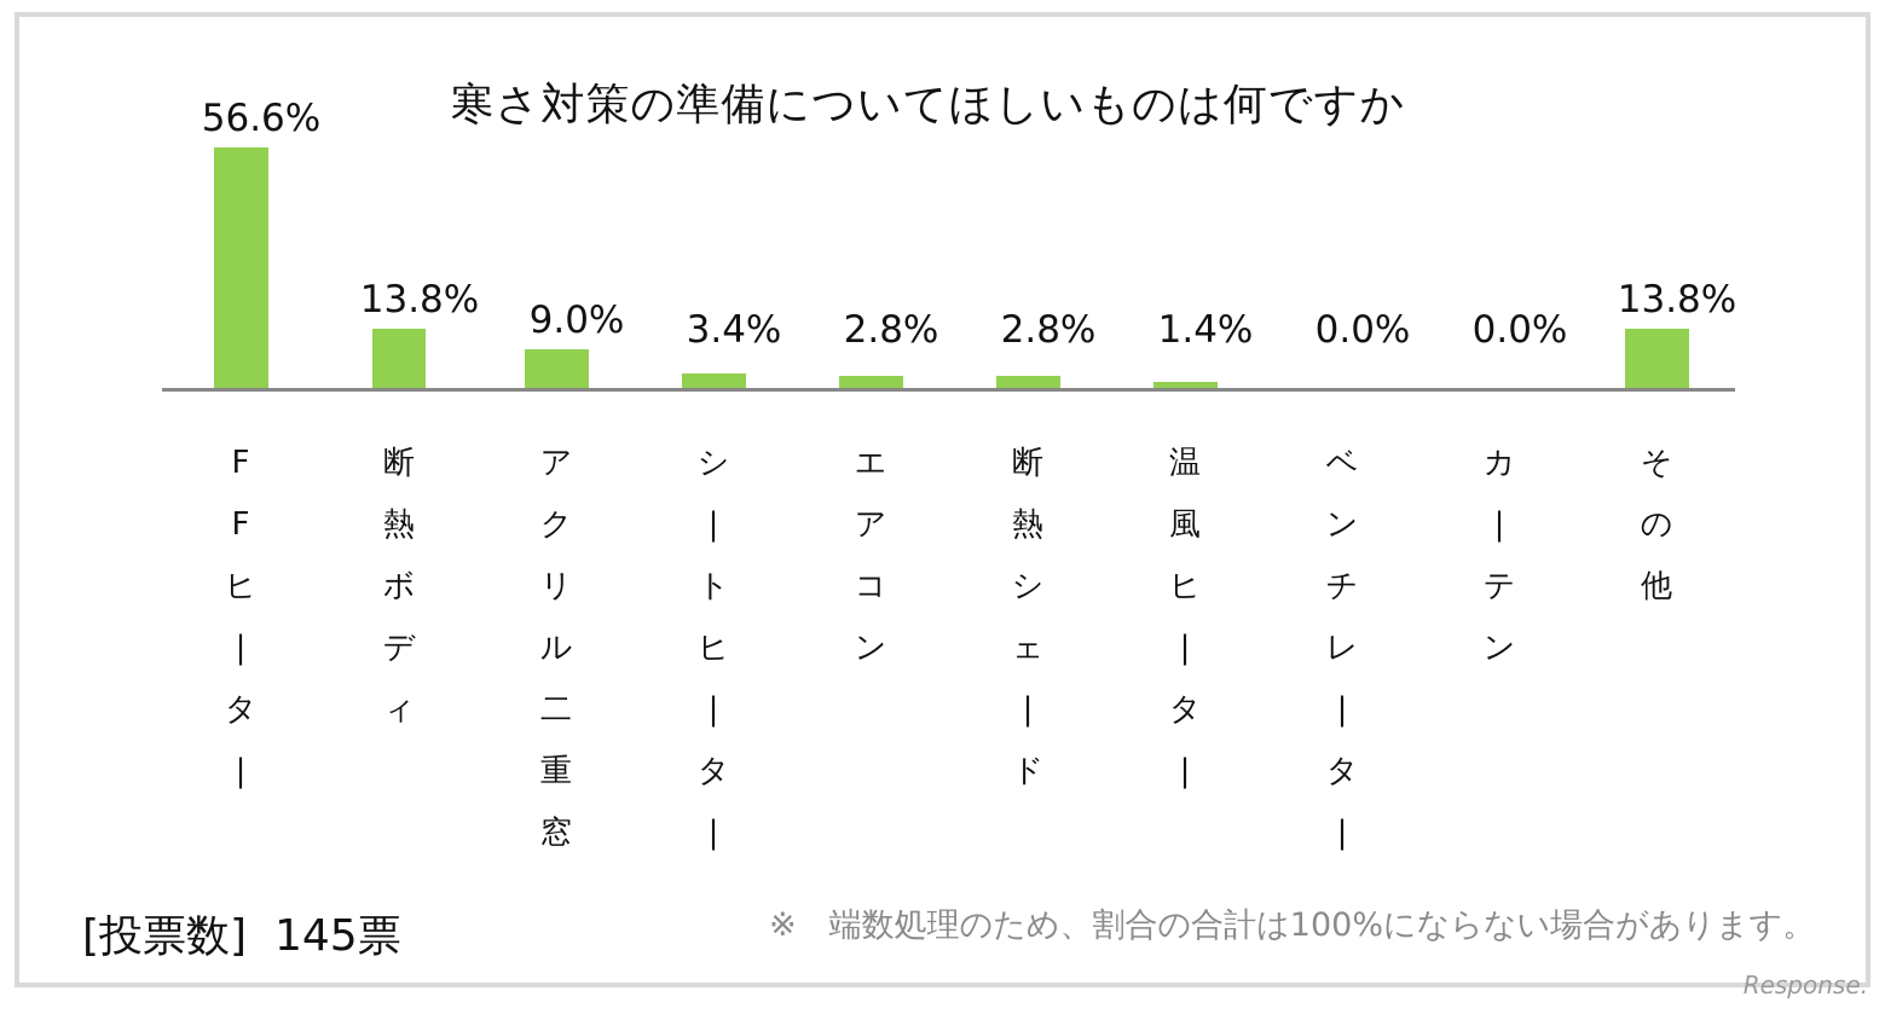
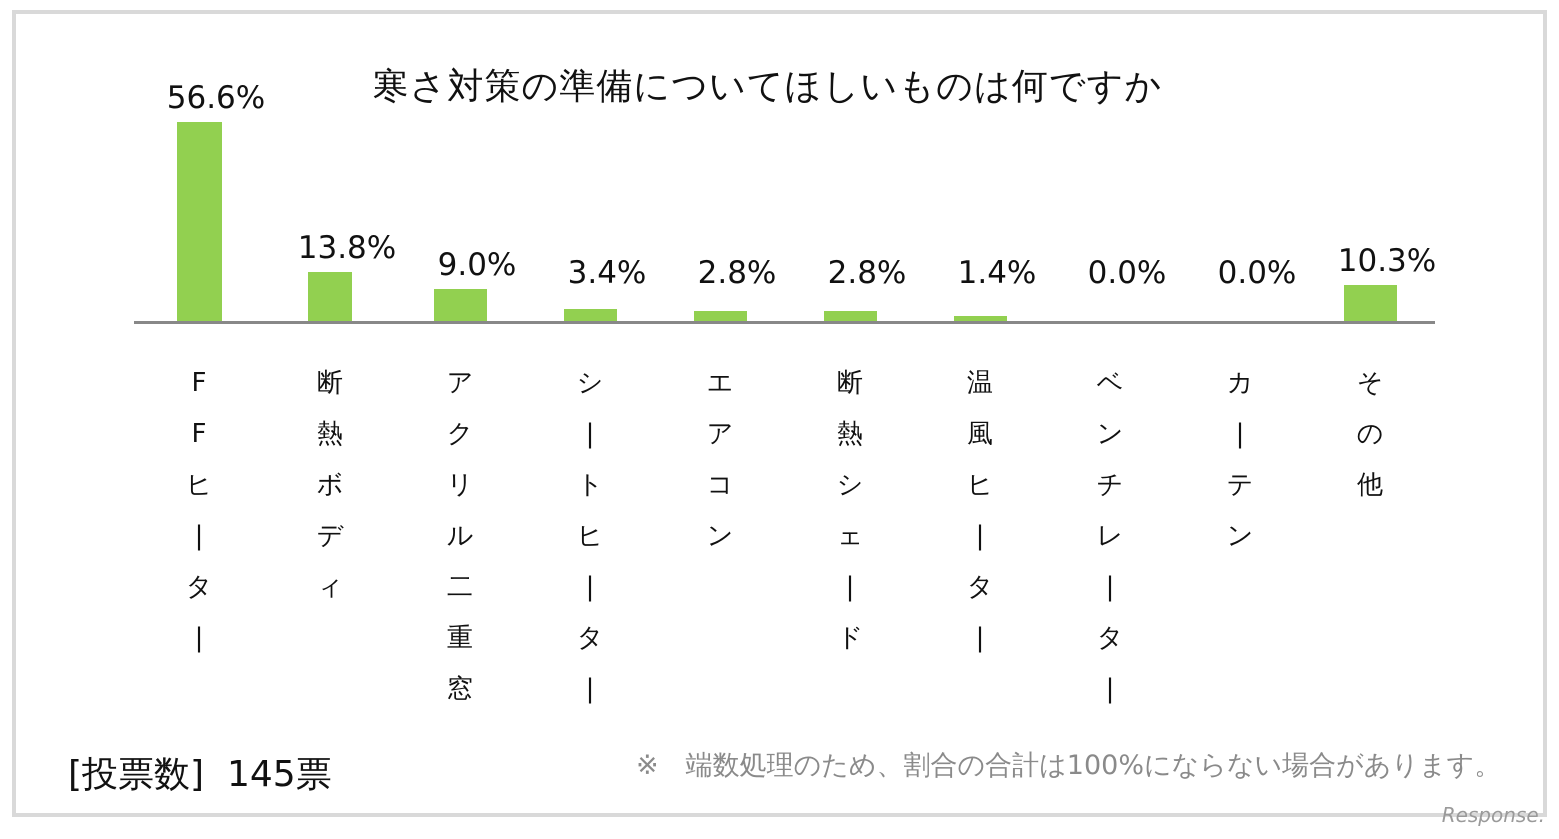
その他: 13.8% -> 10.3%
